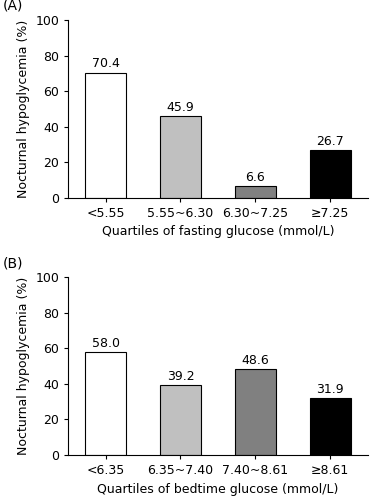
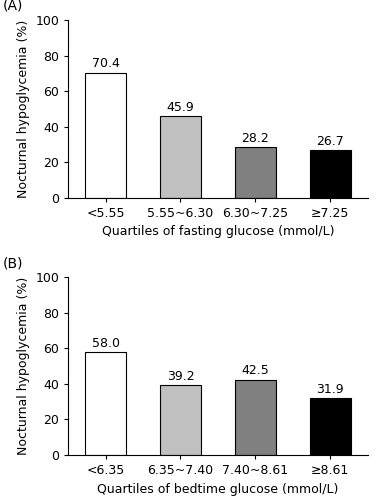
6.30~7.25: 6.6 -> 28.2
7.40~8.61: 48.6 -> 42.5
